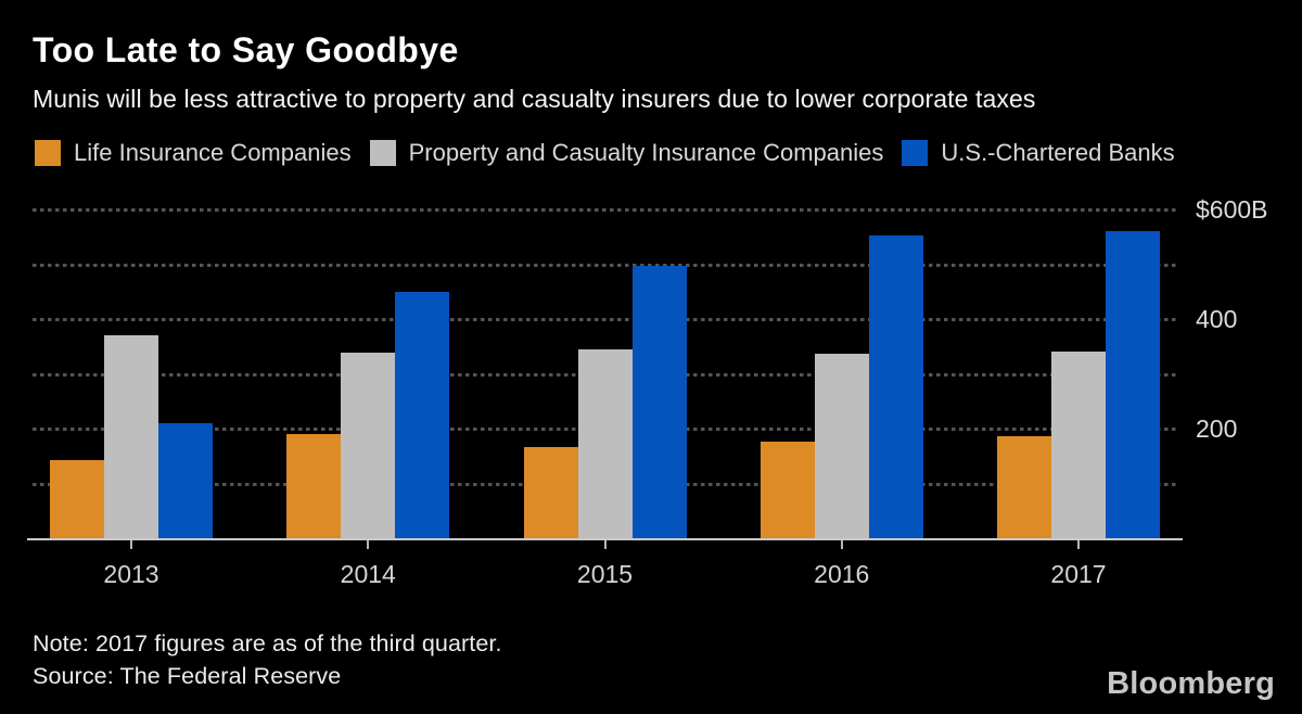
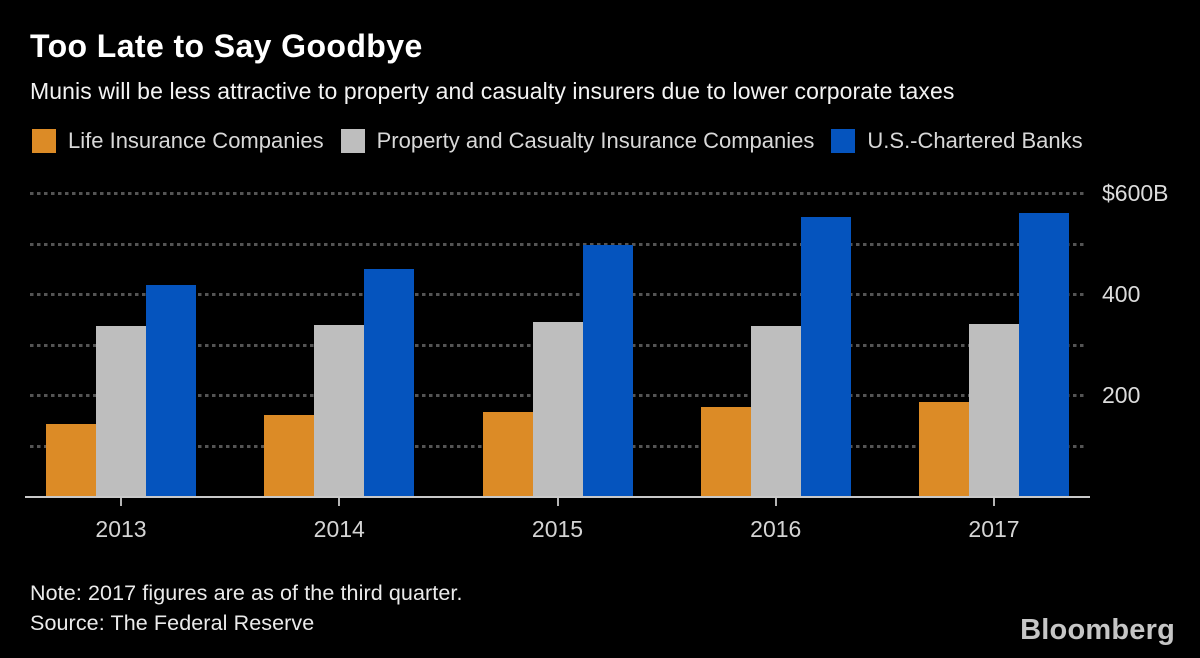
Property and Casualty Insurance Companies/2013: $370B -> $340B
U.S.-Chartered Banks/2013: $210B -> $420B
Life Insurance Companies/2014: $190B -> $160B
